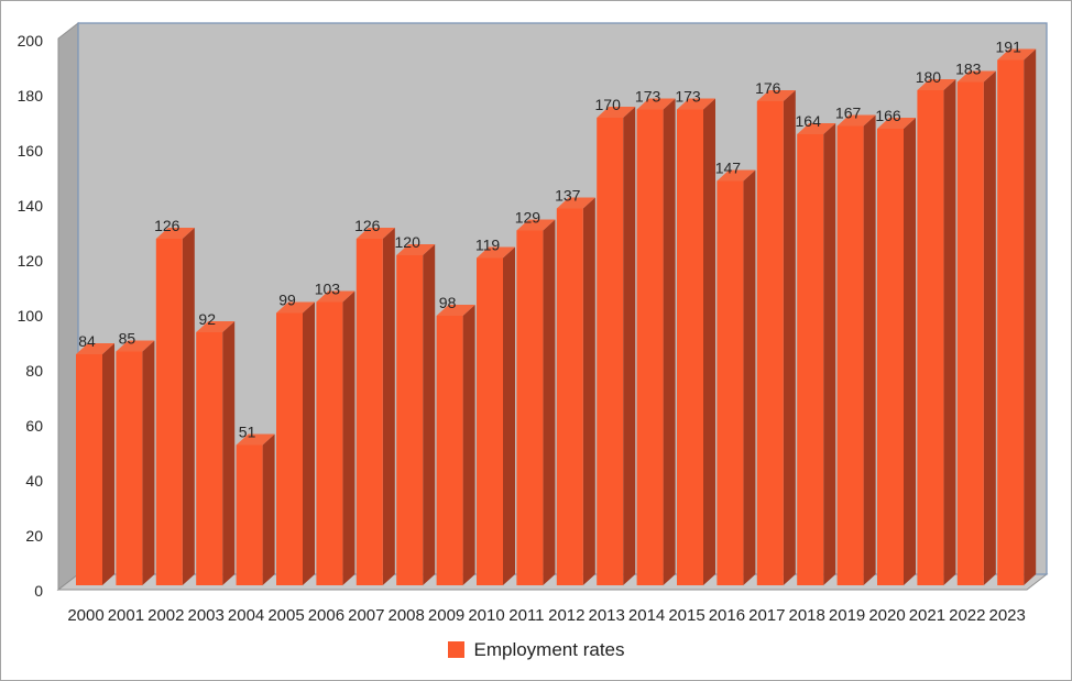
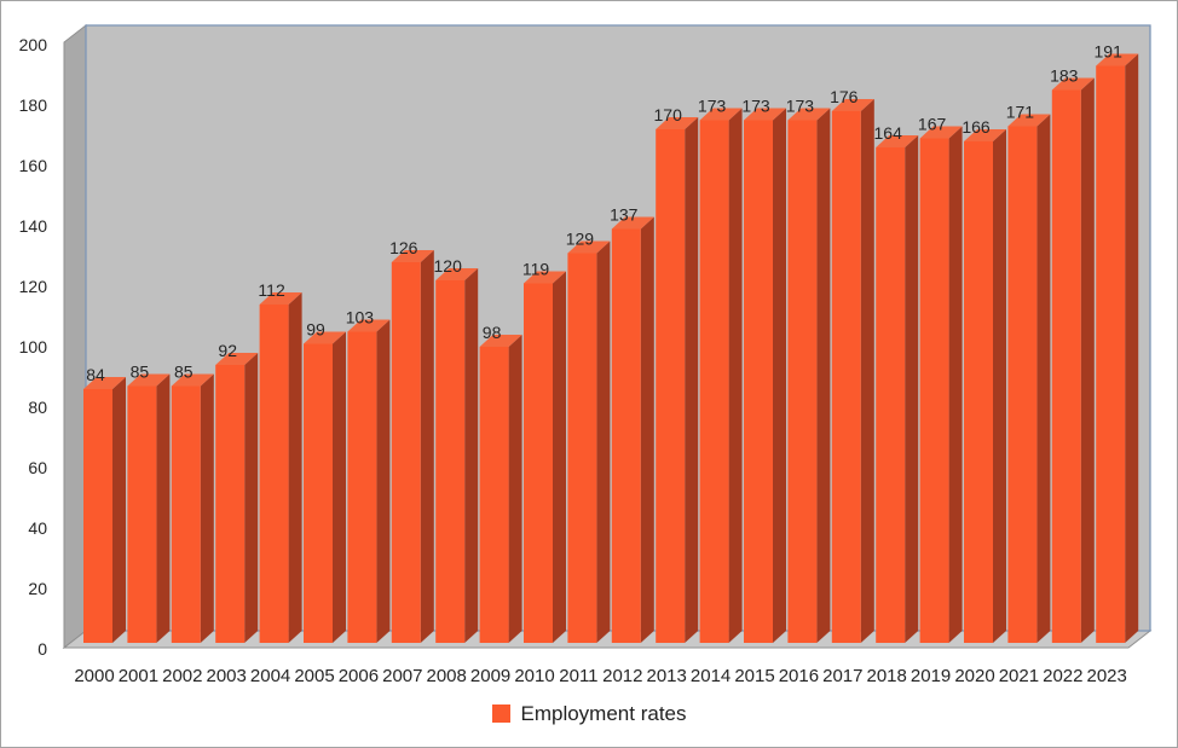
2002: 126 -> 85
2004: 51 -> 112
2016: 147 -> 173
2021: 180 -> 171
